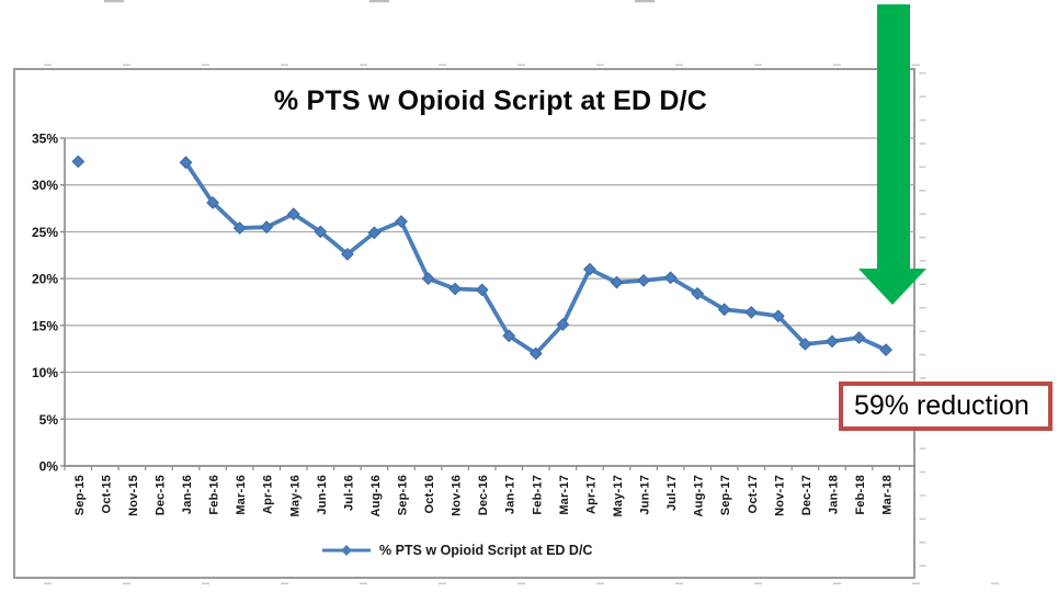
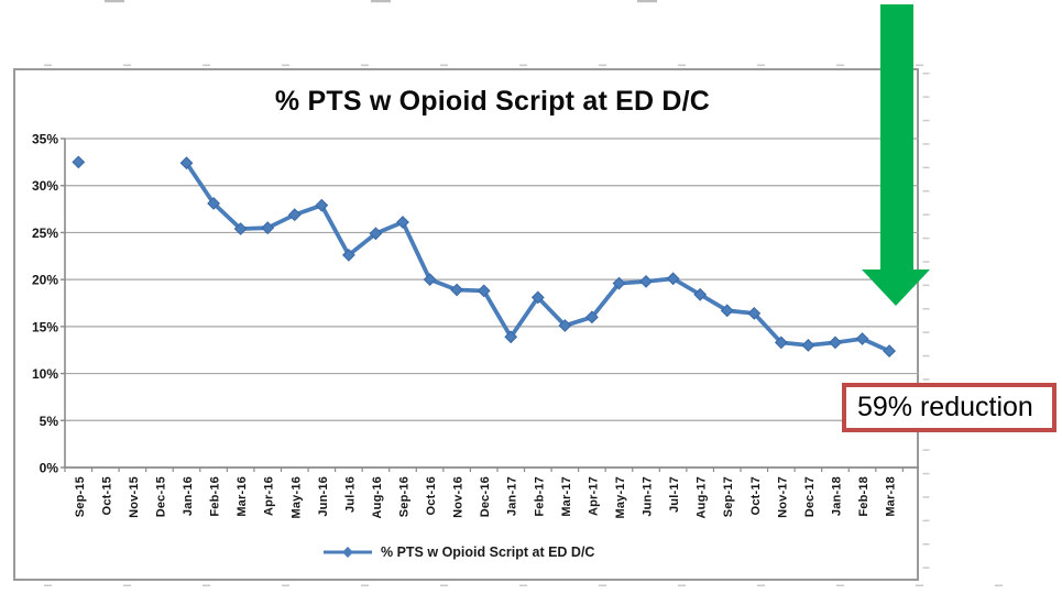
Jun-16: 25% -> 28%
Feb-17: 12% -> 18%
Apr-17: 21% -> 16%
Nov-17: 16% -> 13%
